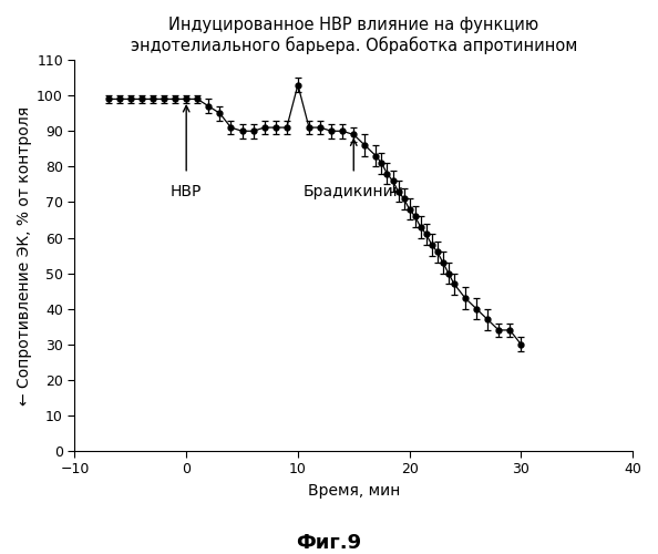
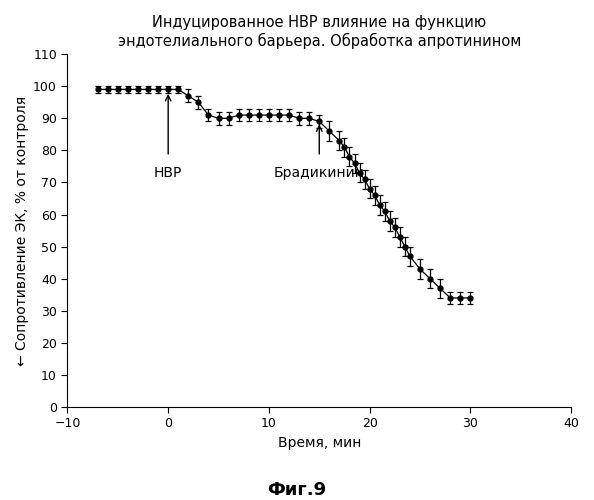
10: 103 -> 91
30: 30 -> 34
